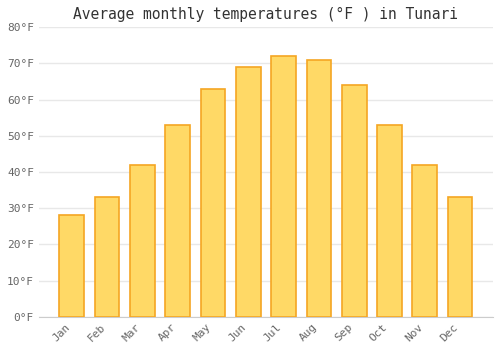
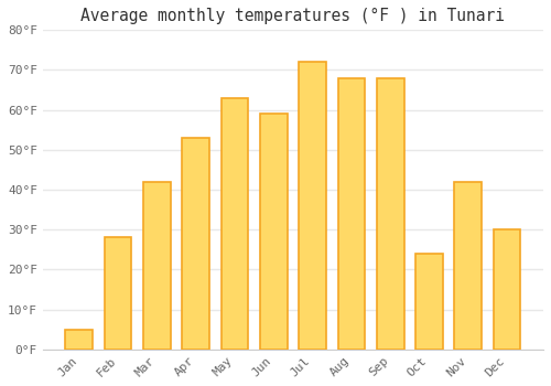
Jan: 28°F -> 5°F
Feb: 33°F -> 28°F
Jun: 69°F -> 59°F
Aug: 71°F -> 68°F
Sep: 64°F -> 68°F
Oct: 53°F -> 24°F
Dec: 33°F -> 30°F
